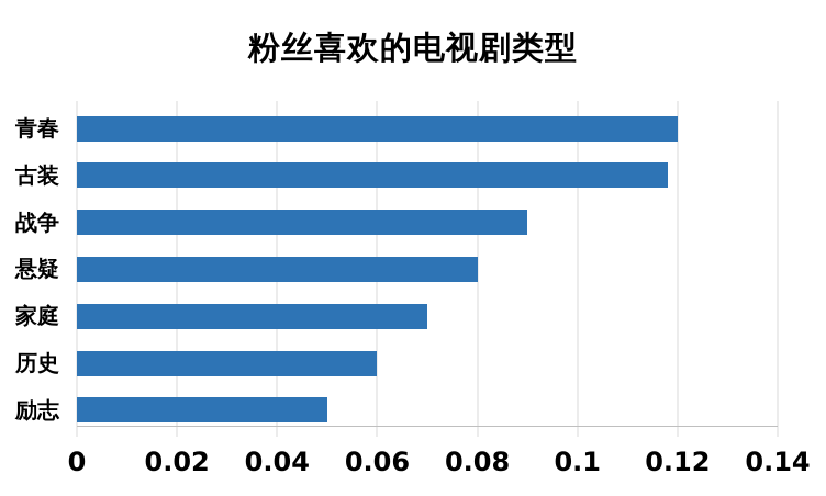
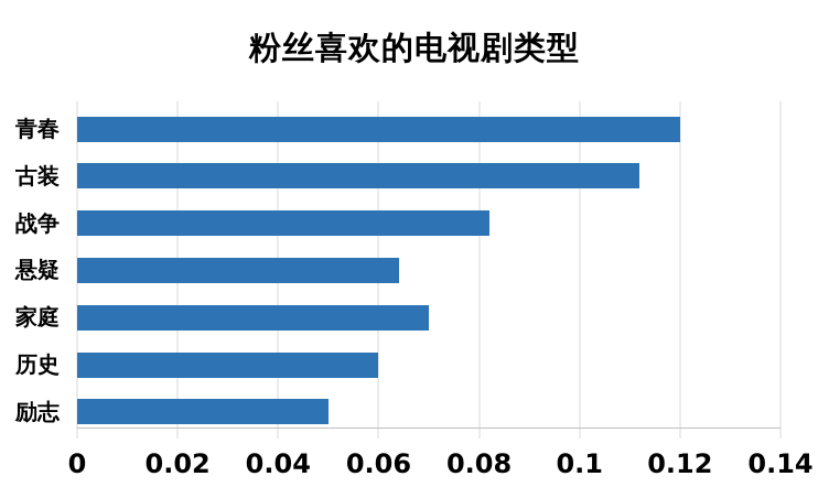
古装: 0.118 -> 0.112
战争: 0.090 -> 0.082
悬疑: 0.080 -> 0.064
